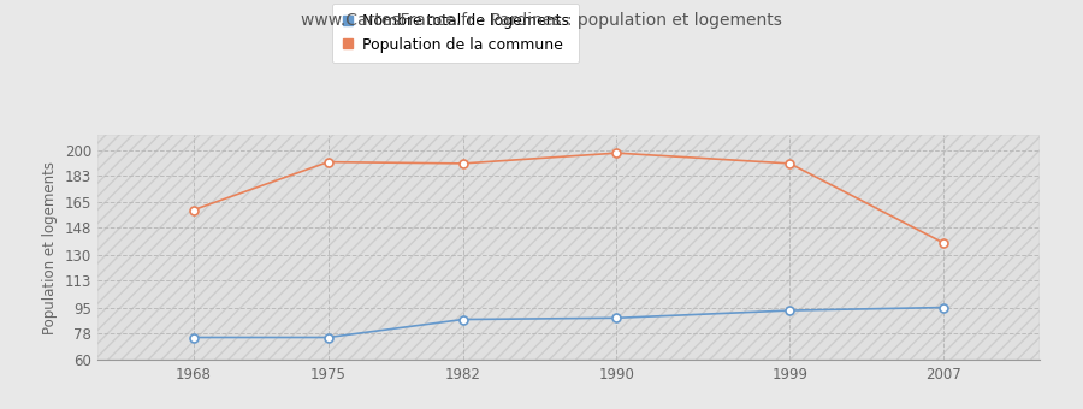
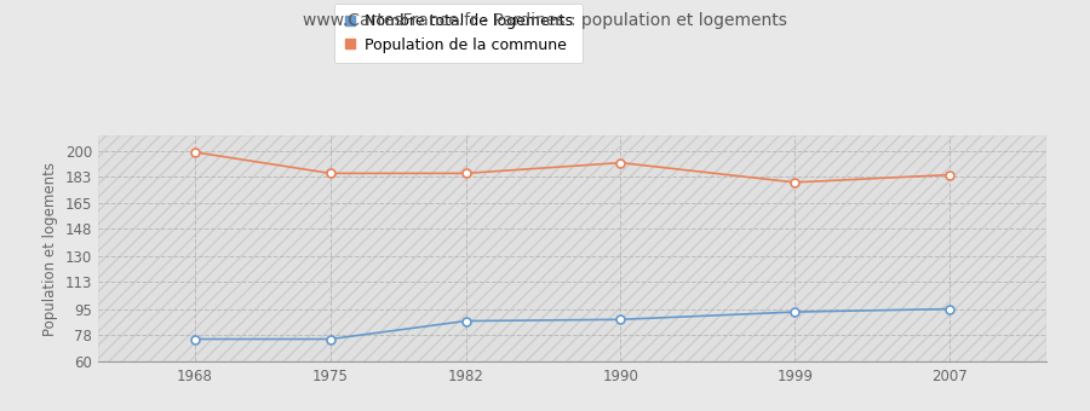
Population de la commune/1968: 160 -> 199
Population de la commune/1975: 192 -> 185
Population de la commune/1982: 191 -> 185
Population de la commune/1990: 198 -> 192
Population de la commune/1999: 191 -> 179
Population de la commune/2007: 138 -> 184
